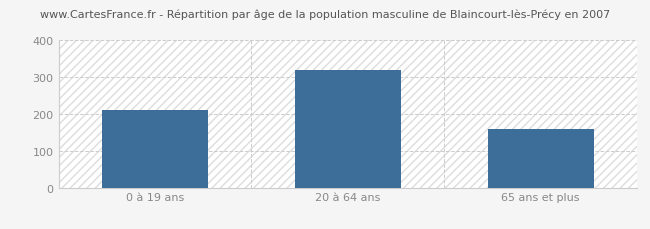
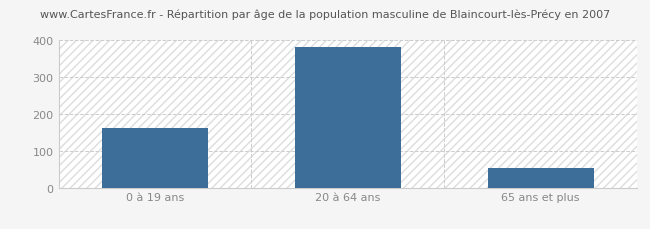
0 à 19 ans: 210 -> 163
20 à 64 ans: 320 -> 383
65 ans et plus: 160 -> 52
